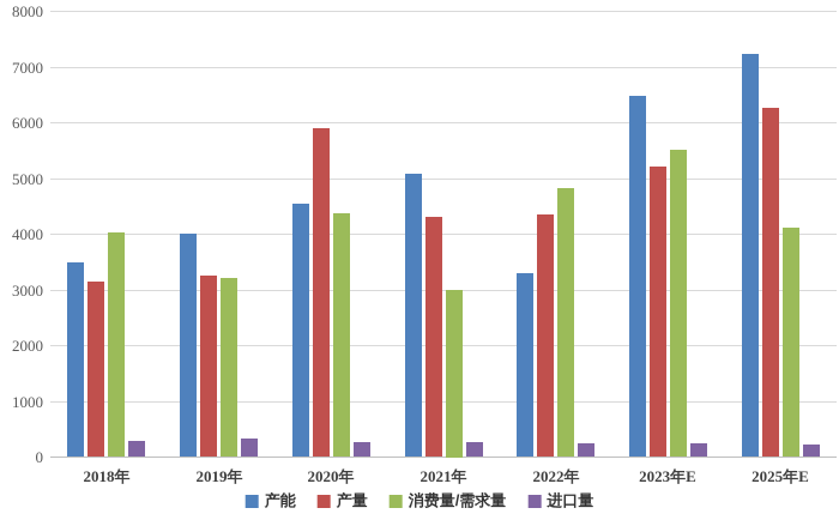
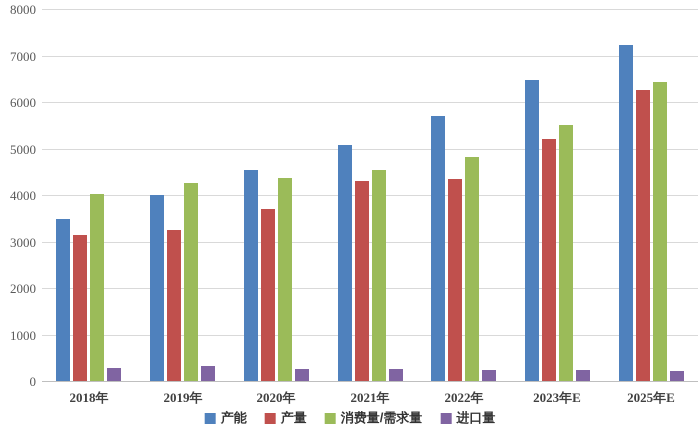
消费量/需求量/2019年: 3200 -> 4200
产量/2020年: 5900 -> 3700
消费量/需求量/2021年: 3000 -> 4500
产能/2022年: 3300 -> 5700
消费量/需求量/2025年E: 4100 -> 6400
